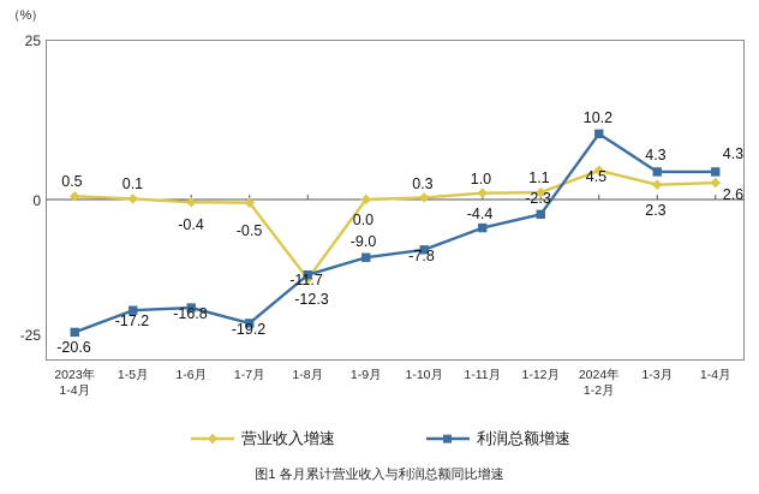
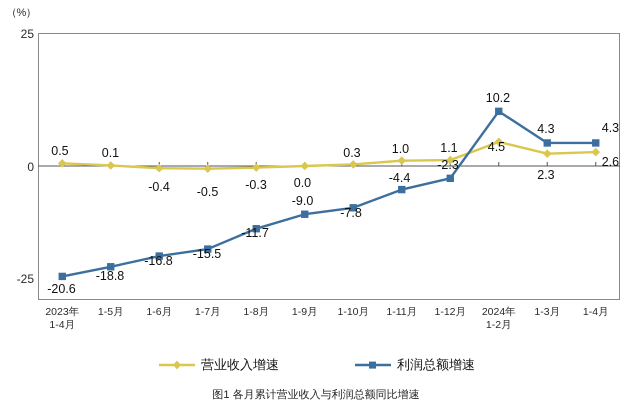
利润总额增速/1-5月: -17.2 -> -18.8
利润总额增速/1-7月: -19.2 -> -15.5
营业收入增速/1-8月: -12.3 -> -0.3
